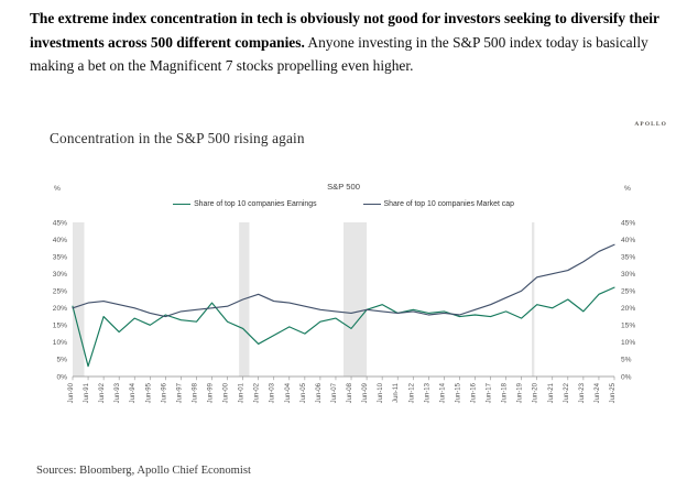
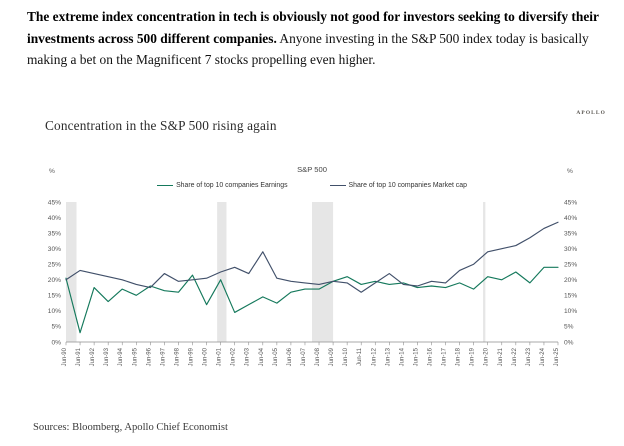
Share of top 10 companies Market cap/Jun-91: 22% -> 23%
Share of top 10 companies Market cap/Jun-97: 19% -> 22%
Share of top 10 companies Earnings/Jun-00: 16% -> 12%
Share of top 10 companies Earnings/Jun-01: 14% -> 20%
Share of top 10 companies Market cap/Jun-04: 22% -> 29%
Share of top 10 companies Earnings/Jun-08: 14% -> 17%
Share of top 10 companies Market cap/Jun-11: 18% -> 16%
Share of top 10 companies Market cap/Jun-13: 18% -> 22%
Share of top 10 companies Market cap/Jun-17: 21% -> 19%
Share of top 10 companies Earnings/Jun-25: 26% -> 24%
